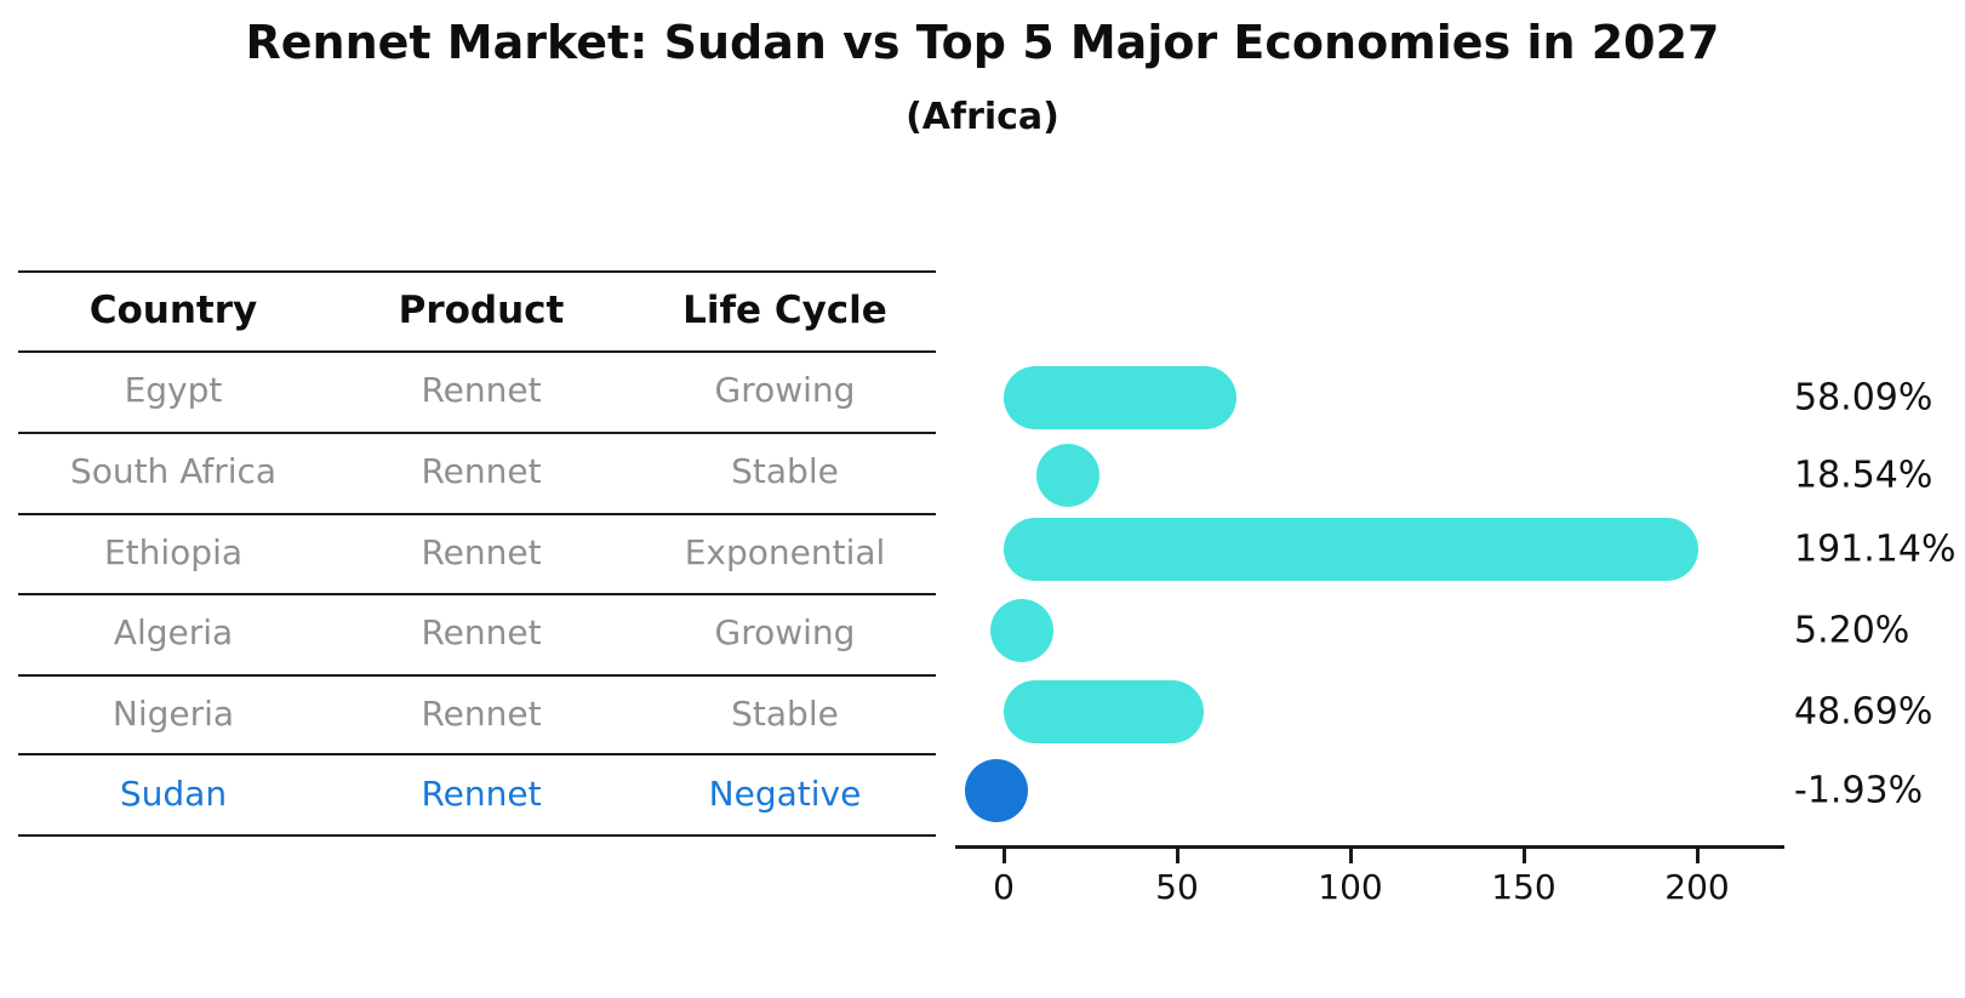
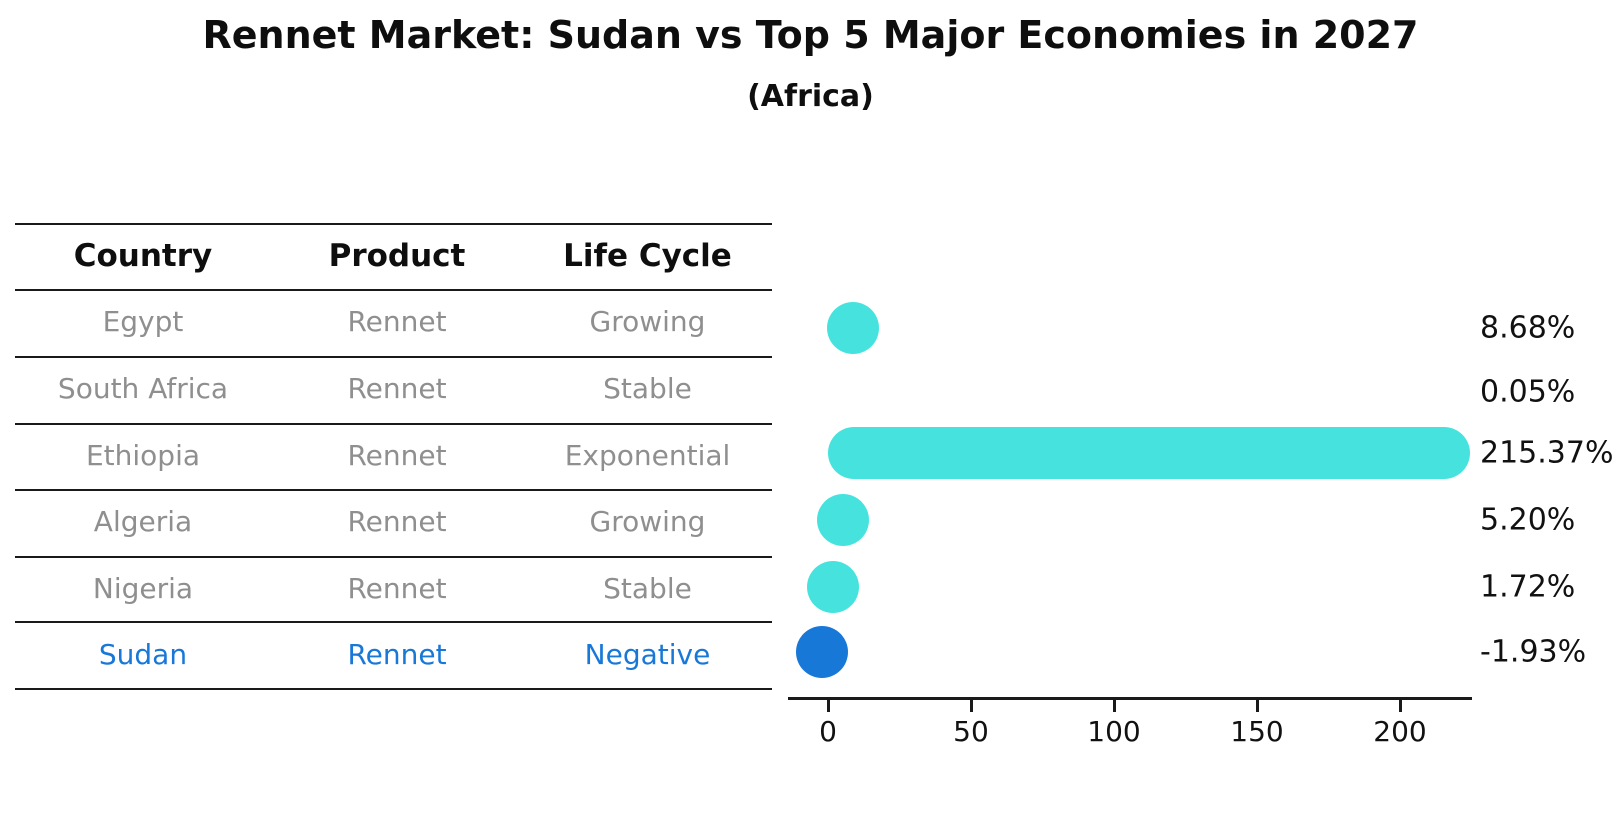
Egypt: 58.09% -> 8.68%
South Africa: 18.54% -> 0.05%
Ethiopia: 191.14% -> 215.37%
Nigeria: 48.69% -> 1.72%
